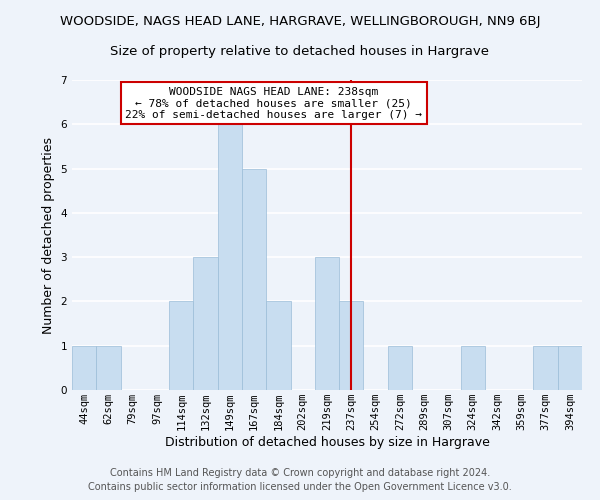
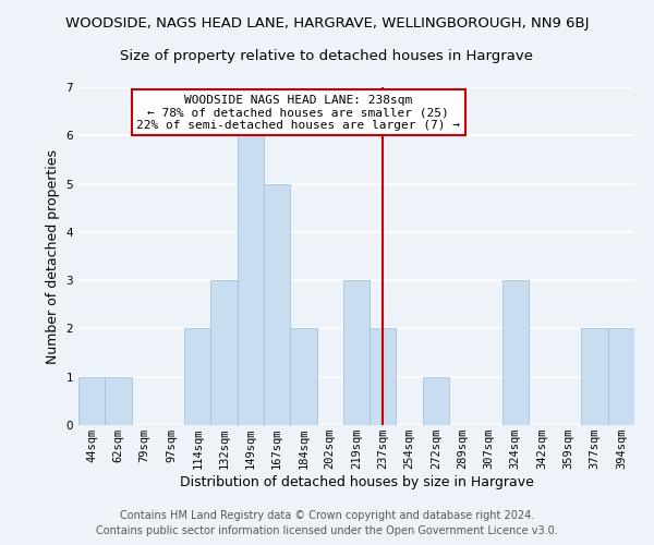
324sqm: 1 -> 3
377sqm: 1 -> 2
394sqm: 1 -> 2
